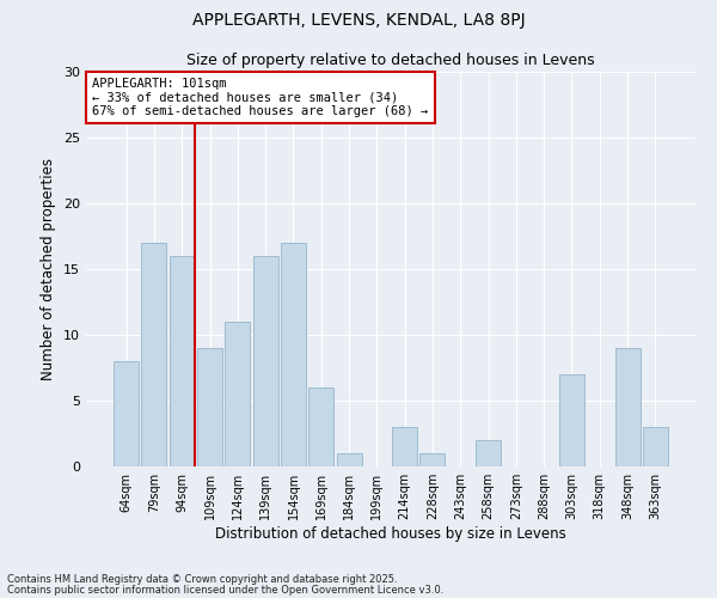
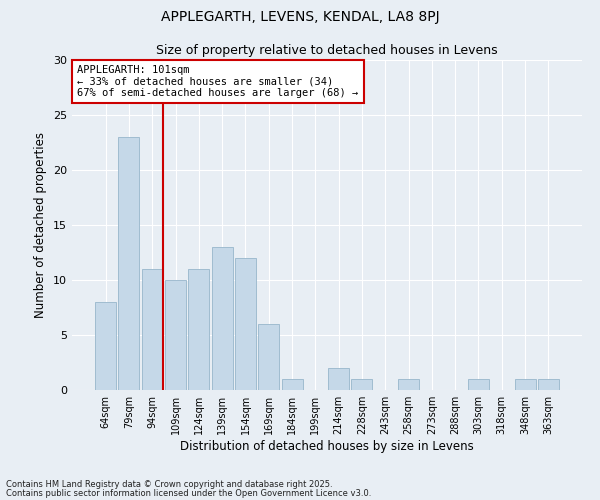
79sqm: 17 -> 23
94sqm: 16 -> 11
109sqm: 9 -> 10
139sqm: 16 -> 13
154sqm: 17 -> 12
214sqm: 3 -> 2
258sqm: 2 -> 1
303sqm: 7 -> 1
348sqm: 9 -> 1
363sqm: 3 -> 1
